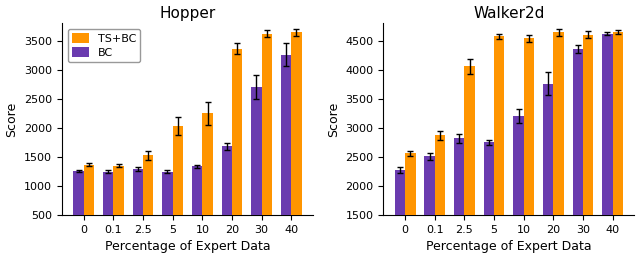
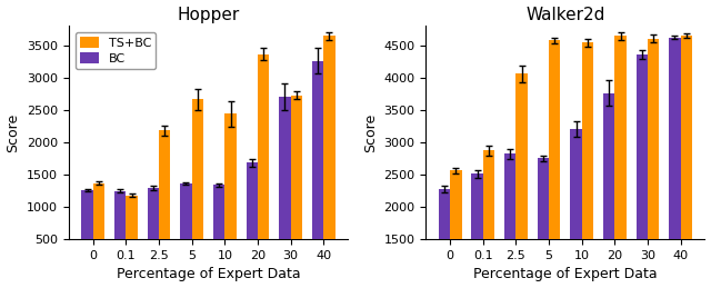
Hopper/TS+BC/0.1: 1350 -> 1180
Hopper/TS+BC/2.5: 1530 -> 2180
Hopper/BC/5: 1250 -> 1360
Hopper/TS+BC/5: 2030 -> 2660
Hopper/TS+BC/10: 2250 -> 2440
Hopper/TS+BC/30: 3620 -> 2720
